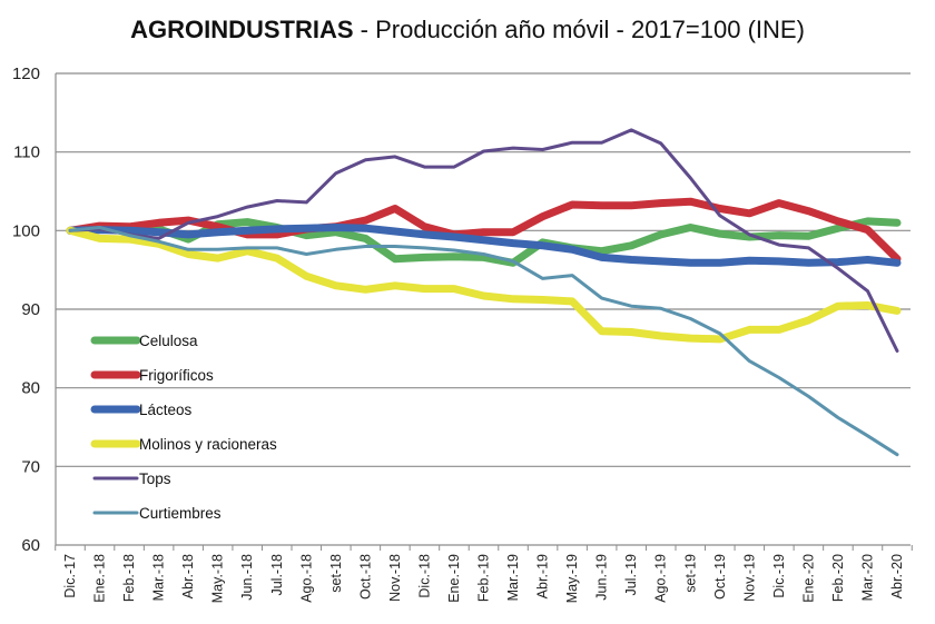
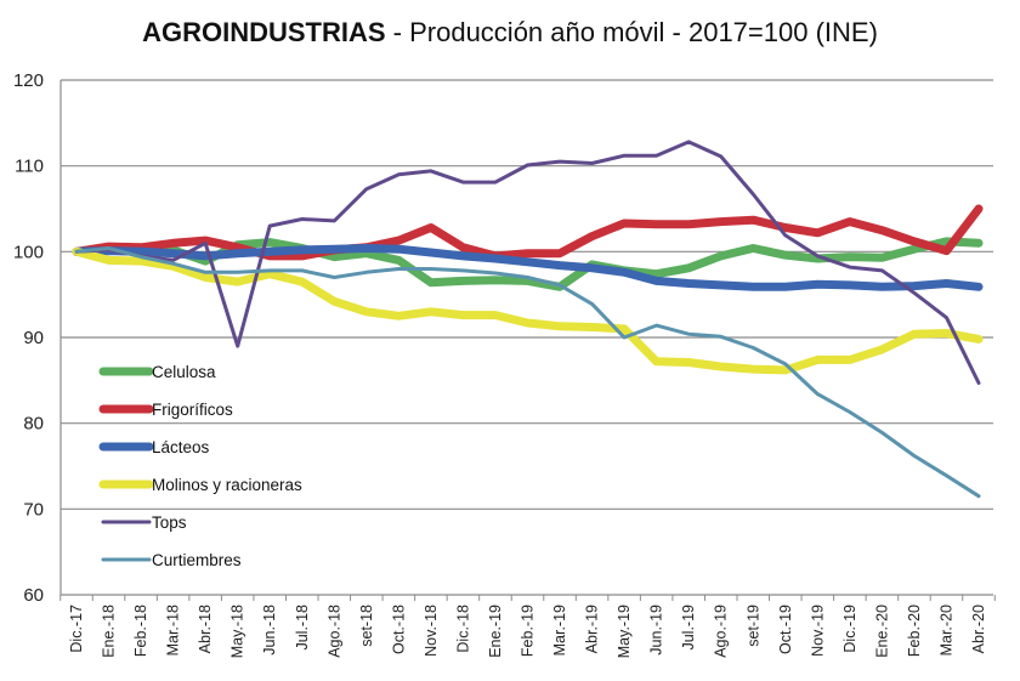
Tops/May.-18: 102 -> 89
Curtiembres/May.-19: 94 -> 90
Frigoríficos/Abr.-20: 96 -> 105
